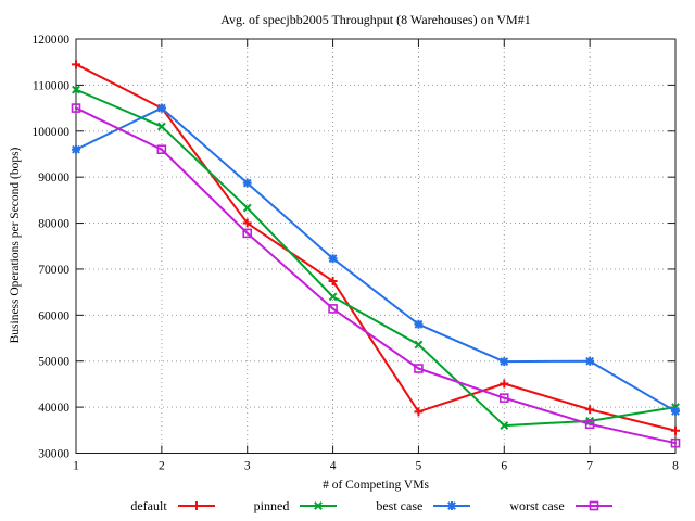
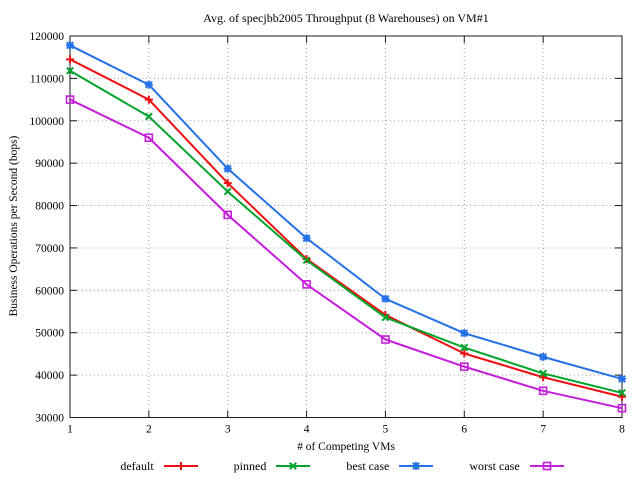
pinned/1: 109000 -> 112000
best case/1: 96000 -> 118000
best case/2: 105000 -> 108000
default/3: 80000 -> 85000
pinned/4: 64000 -> 67000
default/5: 39000 -> 54000
pinned/6: 36000 -> 46000
pinned/7: 37000 -> 40000
best case/7: 50000 -> 44000
pinned/8: 40000 -> 36000
